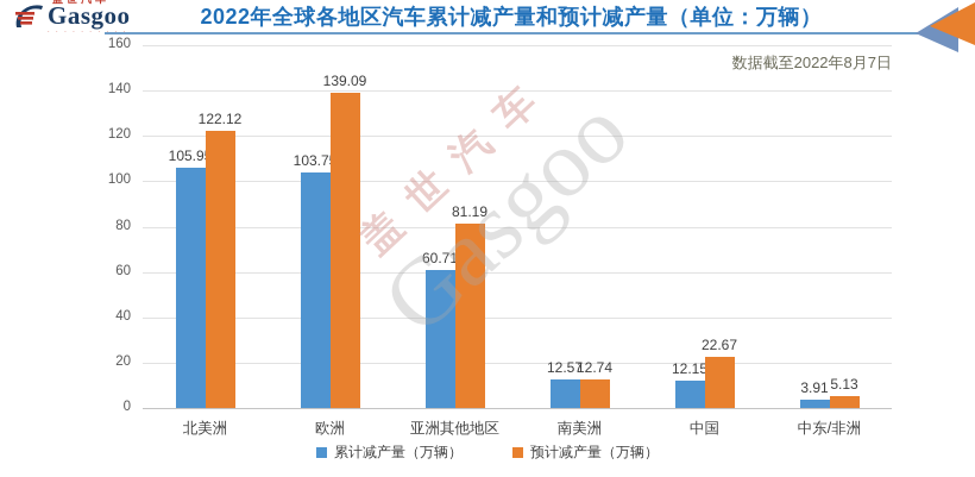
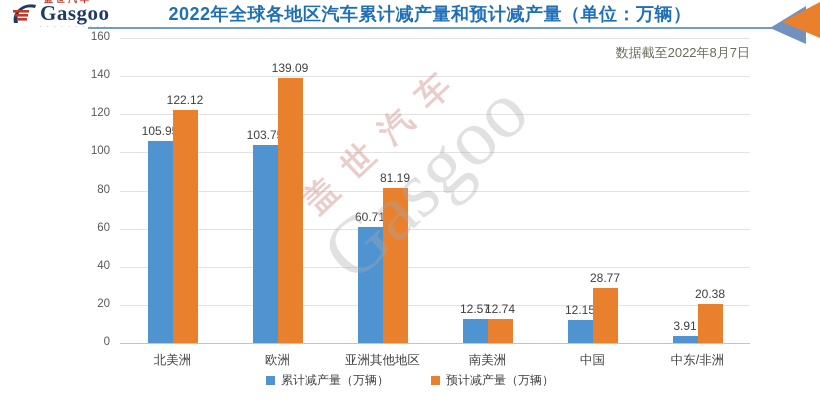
预计减产量（万辆）/中国: 22.67 -> 28.77
预计减产量（万辆）/中东/非洲: 5.13 -> 20.38
